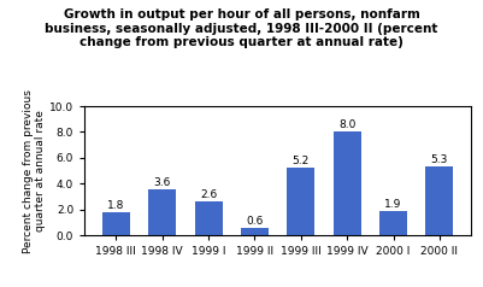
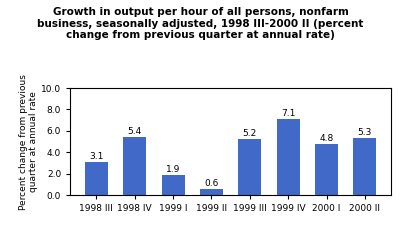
1998 III: 1.8 -> 3.1
1998 IV: 3.6 -> 5.4
1999 I: 2.6 -> 1.9
1999 IV: 8.0 -> 7.1
2000 I: 1.9 -> 4.8
